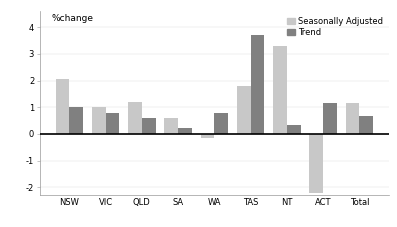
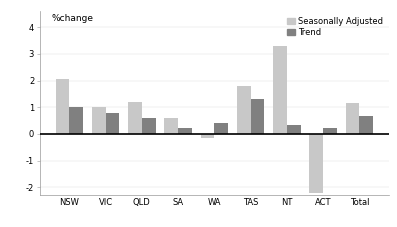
Trend/WA: 0.80 -> 0.42
Trend/TAS: 3.70 -> 1.30
Trend/ACT: 1.15 -> 0.22
